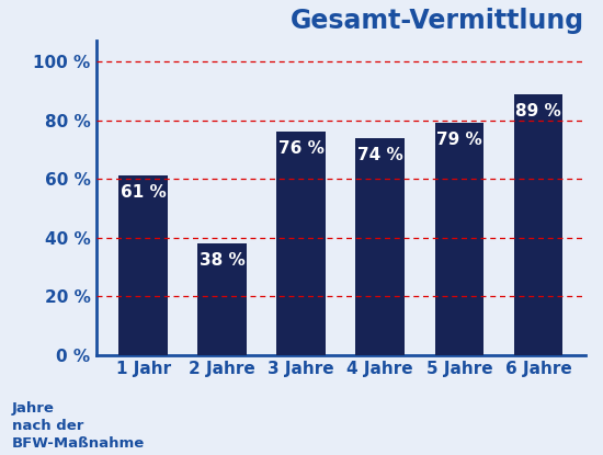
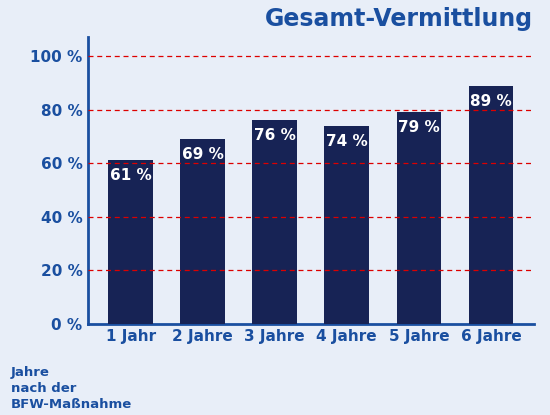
2 Jahre: 38 -> 69
